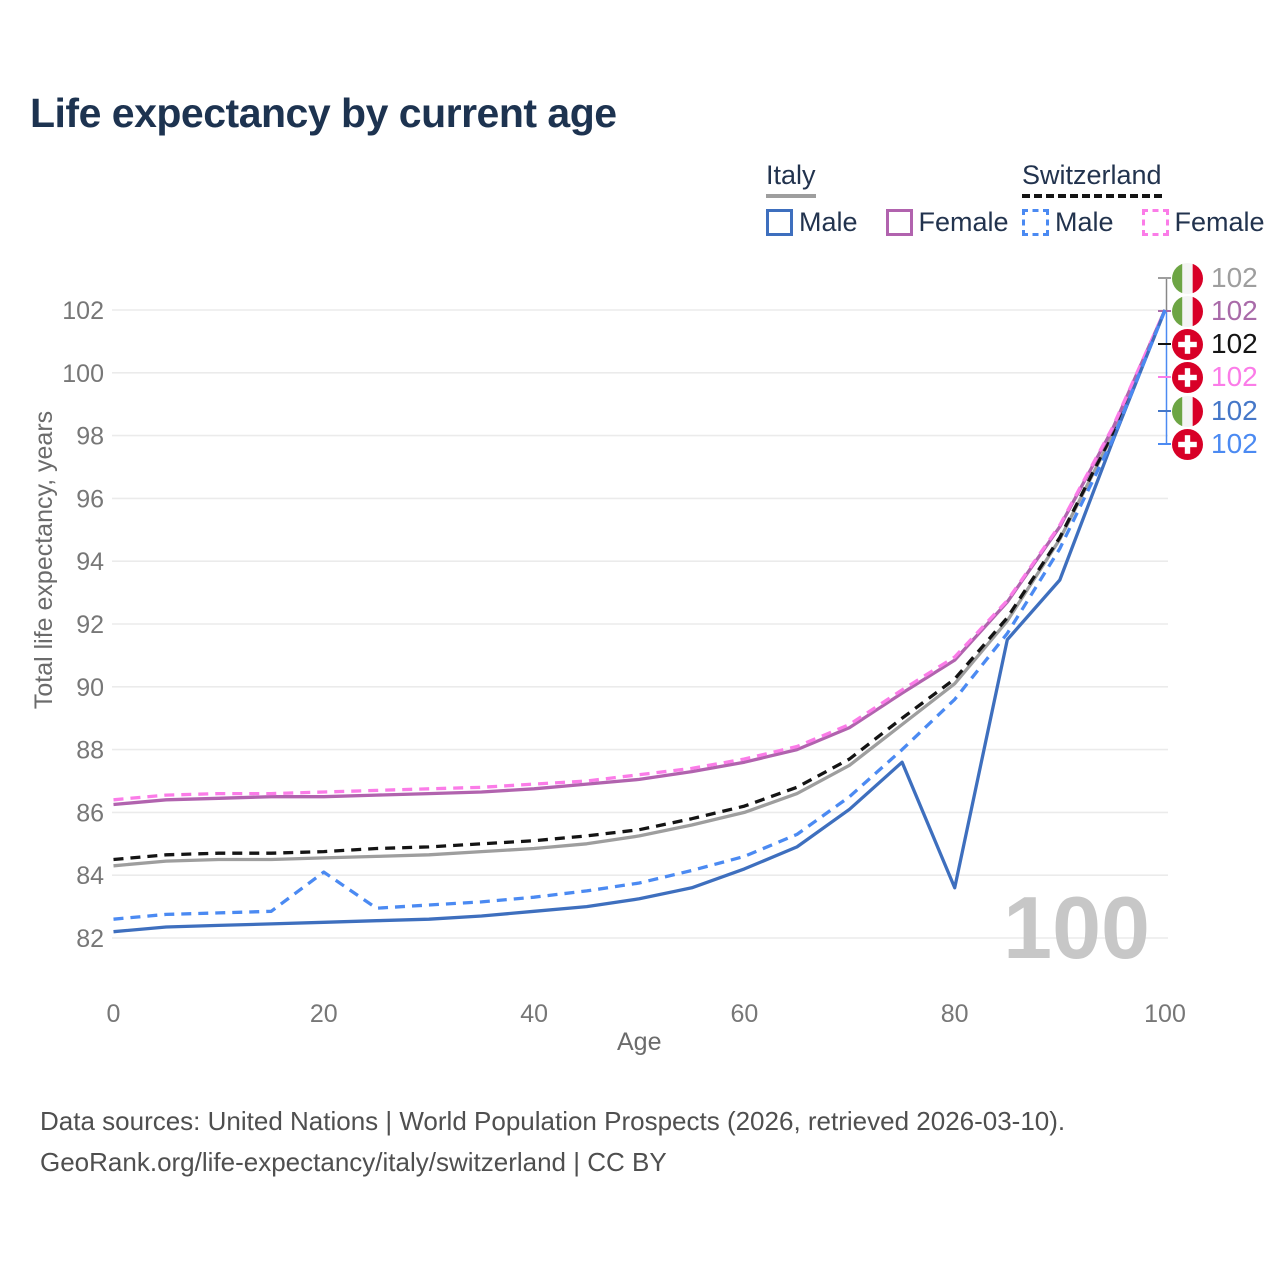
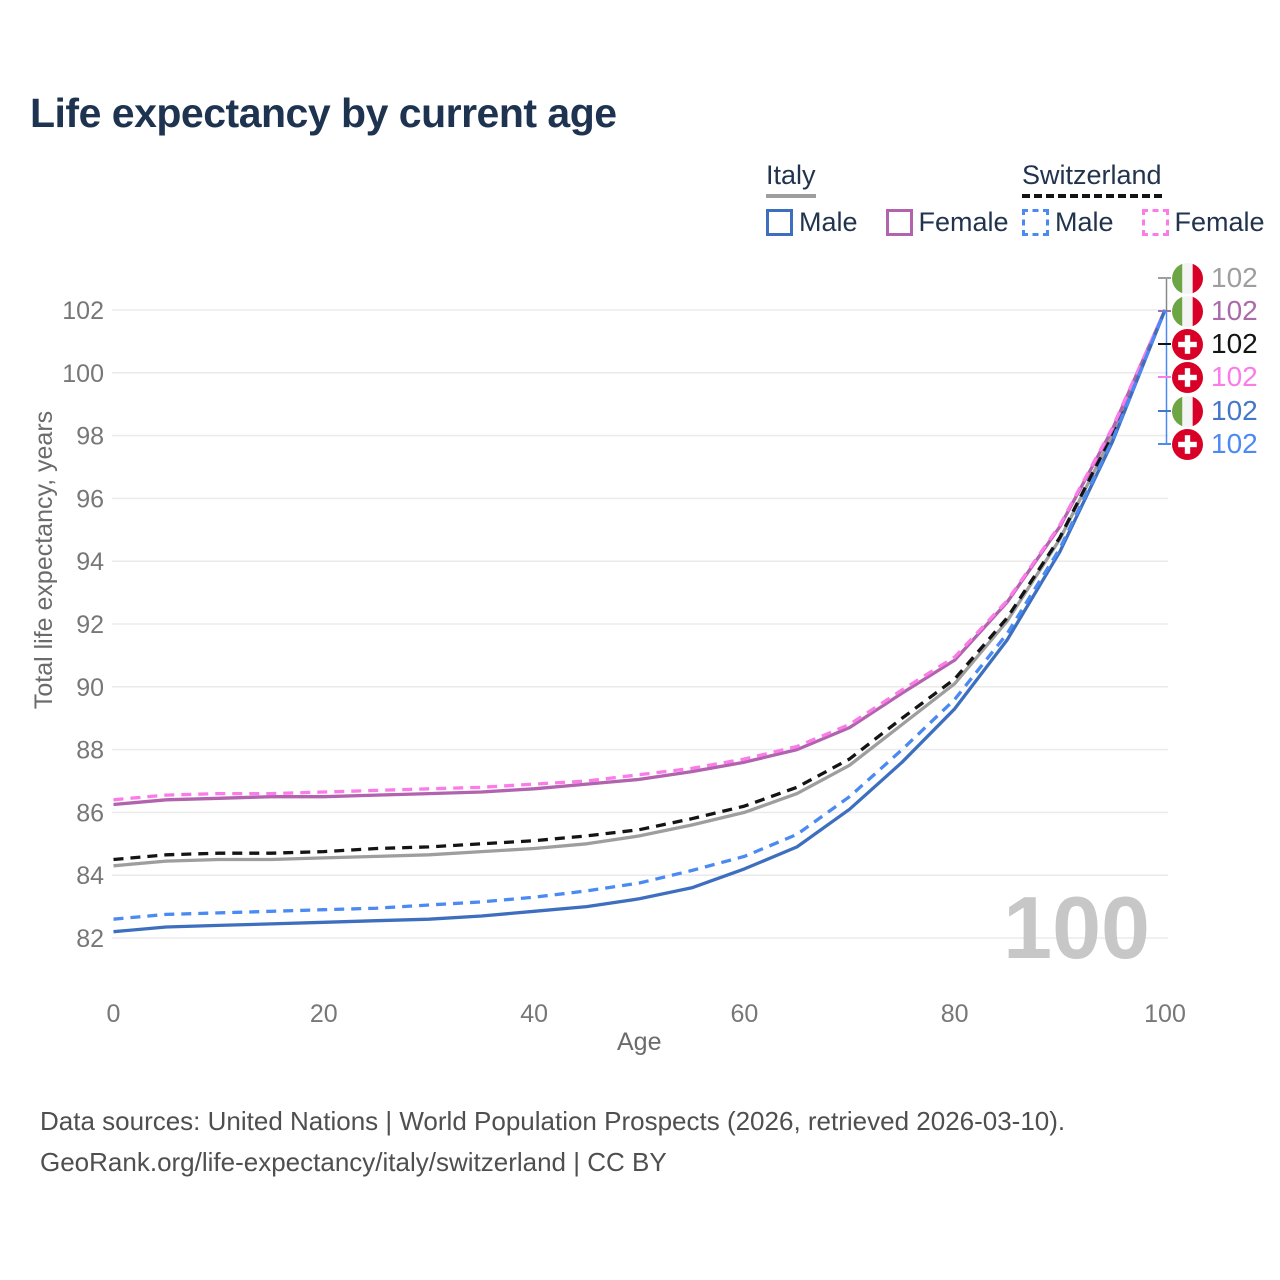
Switzerland Male/20: 84.1 -> 82.9
Italy Male/80: 83.6 -> 89.3
Italy Male/90: 93.4 -> 94.3
